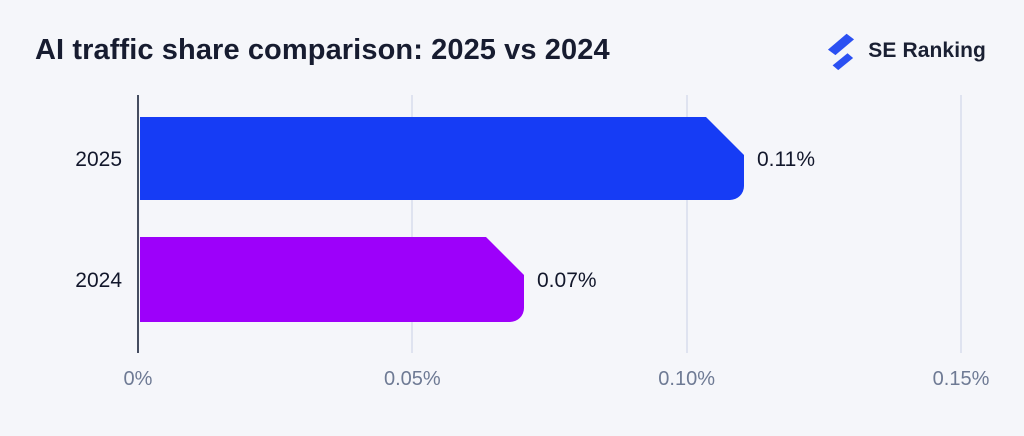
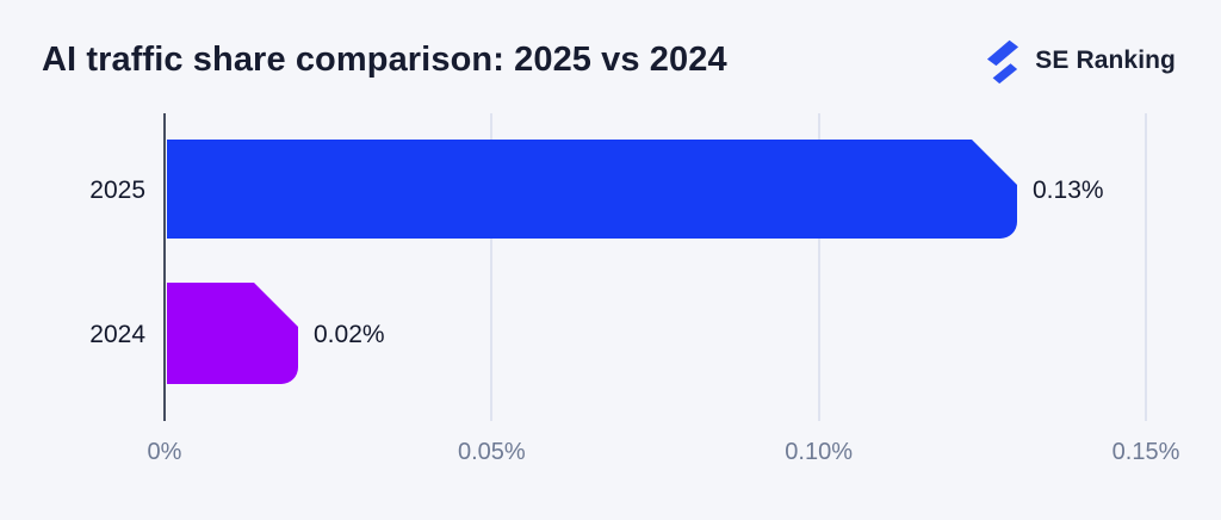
2025: 0.11% -> 0.13%
2024: 0.07% -> 0.02%
